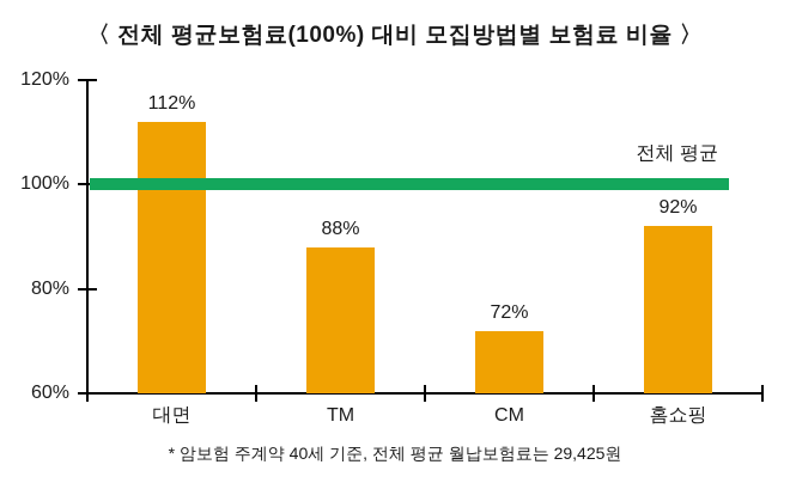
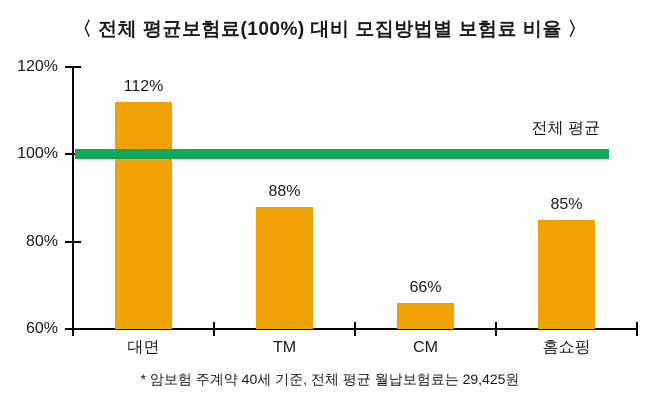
CM: 72% -> 66%
홈쇼핑: 92% -> 85%
